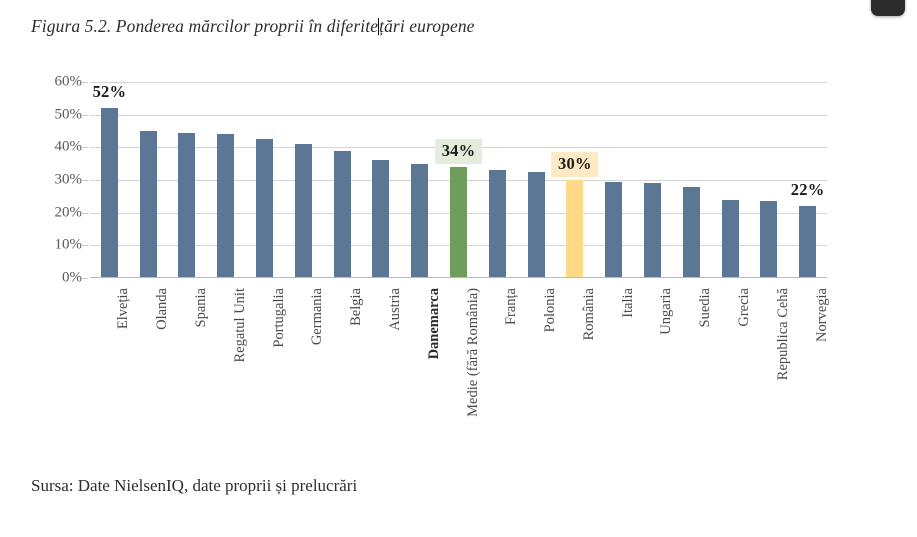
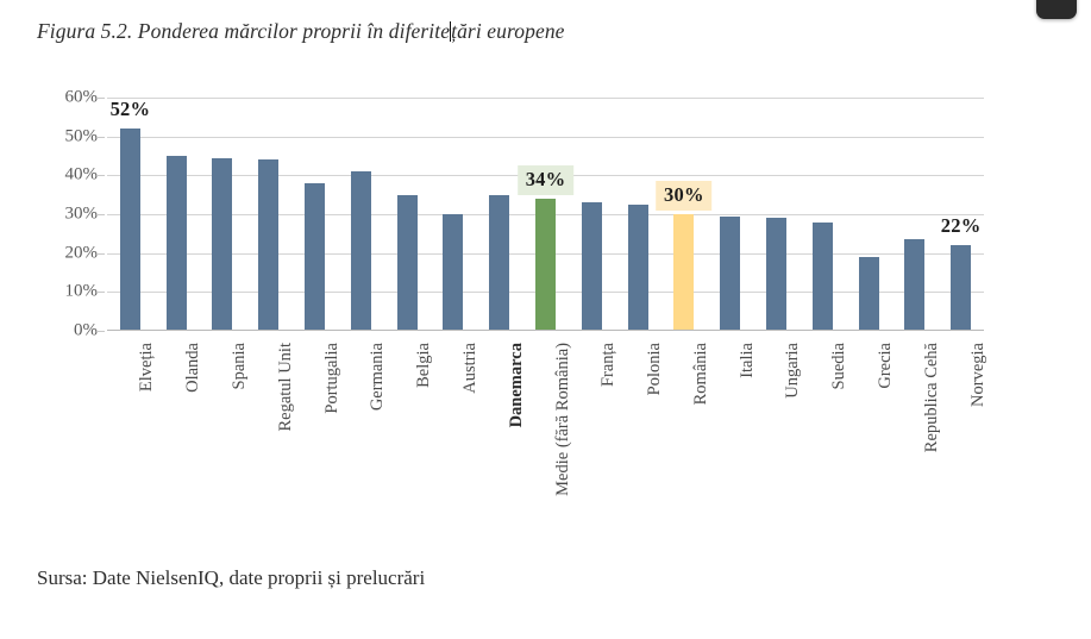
Portugalia: 42% -> 38%
Belgia: 39% -> 35%
Austria: 36% -> 30%
Grecia: 24% -> 19%
